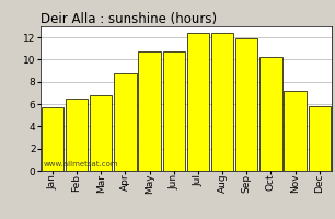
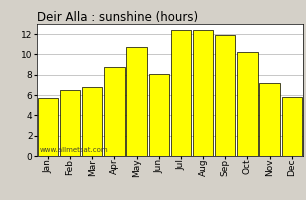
Jun: 10.7 -> 8.1
